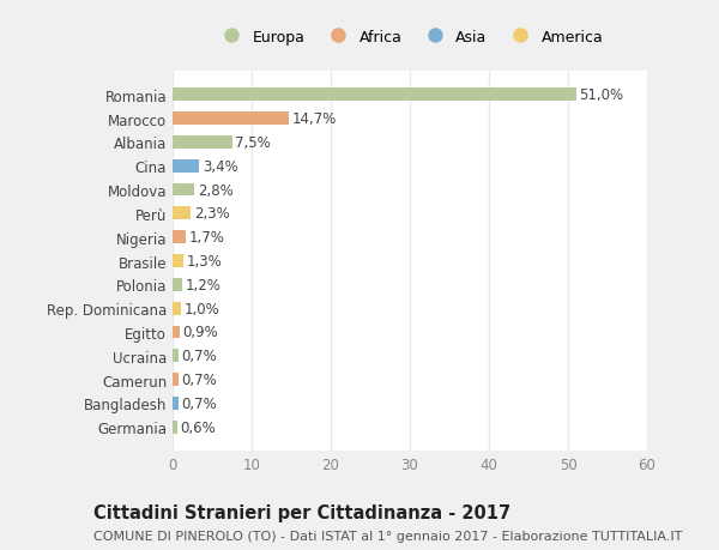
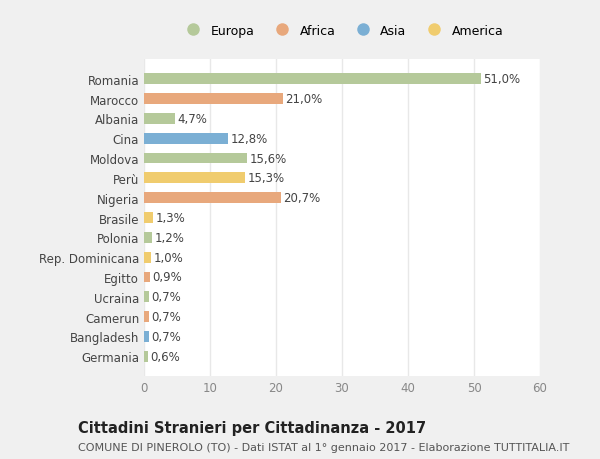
Marocco: 14,7% -> 21,0%
Albania: 7,5% -> 4,7%
Cina: 3,4% -> 12,8%
Moldova: 2,8% -> 15,6%
Perù: 2,3% -> 15,3%
Nigeria: 1,7% -> 20,7%
